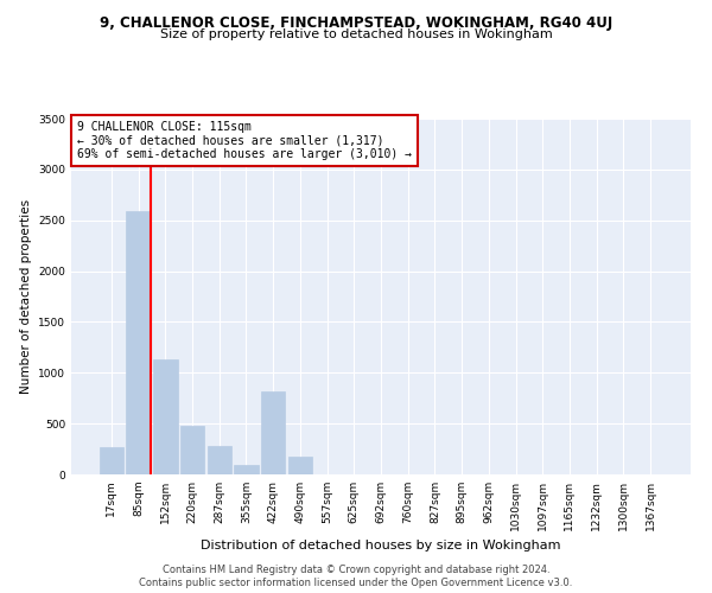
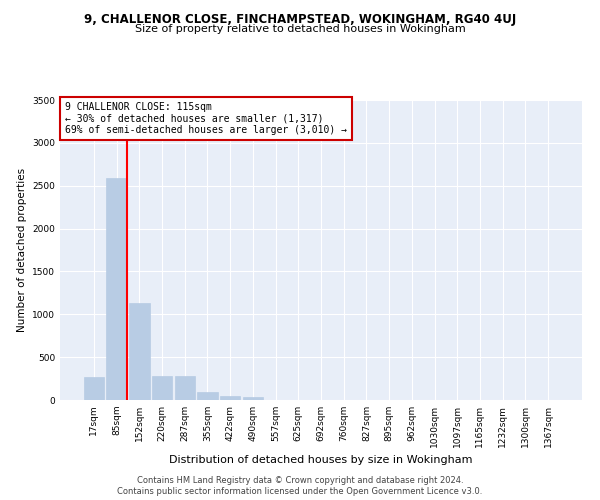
220sqm: 480 -> 280
422sqm: 820 -> 50
490sqm: 180 -> 40
